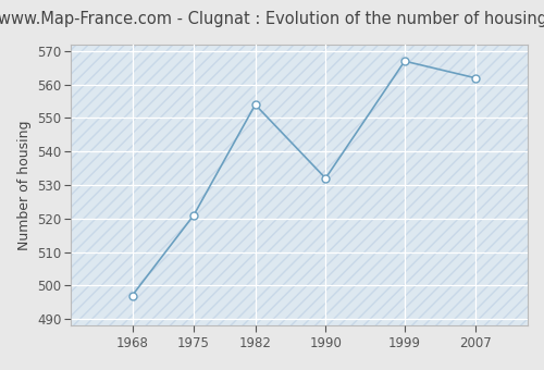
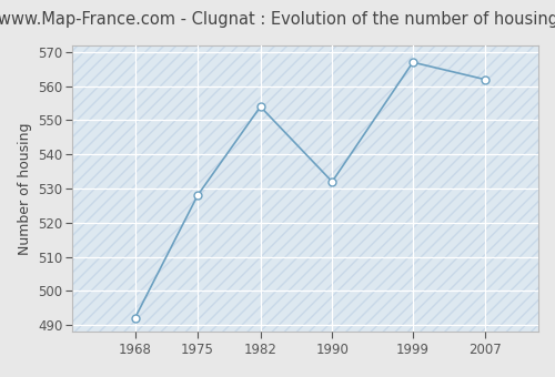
1968: 497 -> 492
1975: 521 -> 528
